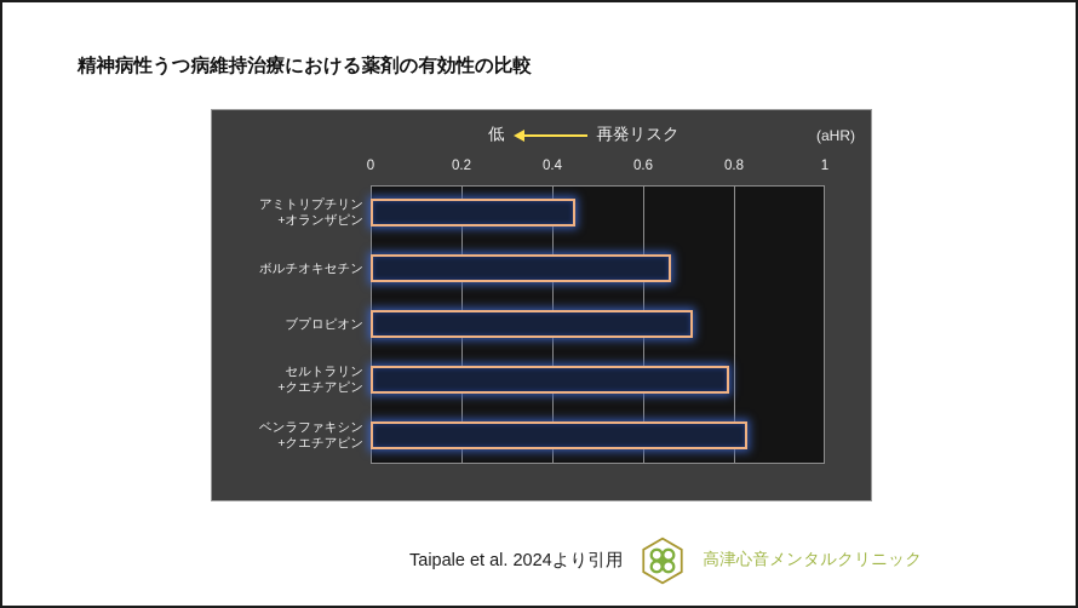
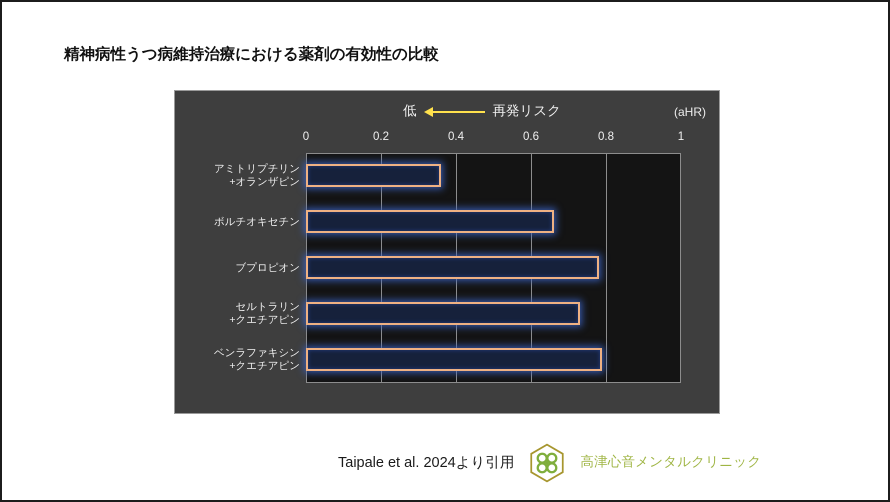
アミトリプチリン +オランザピン: 0.45 -> 0.36
ブプロピオン: 0.71 -> 0.78
セルトラリン +クエチアピン: 0.79 -> 0.73
ベンラファキシン +クエチアピン: 0.83 -> 0.79
